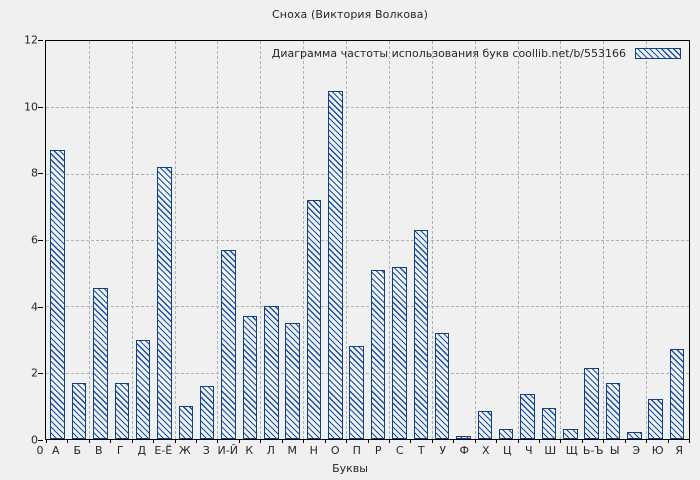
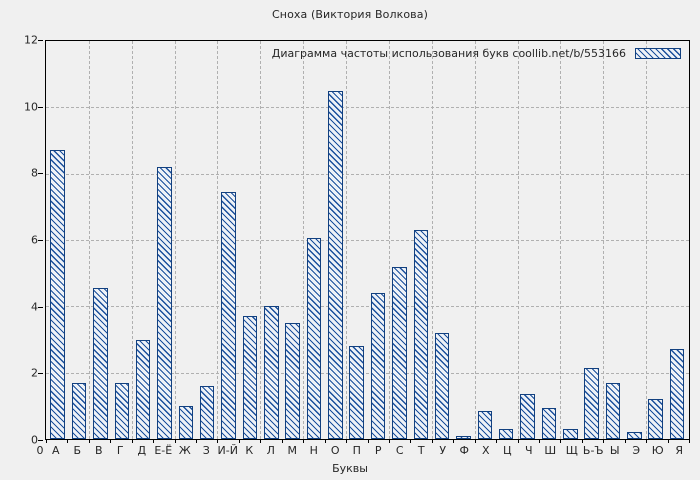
И-Й: 5.7 -> 7.5
Н: 7.2 -> 6.0
Р: 5.1 -> 4.4
